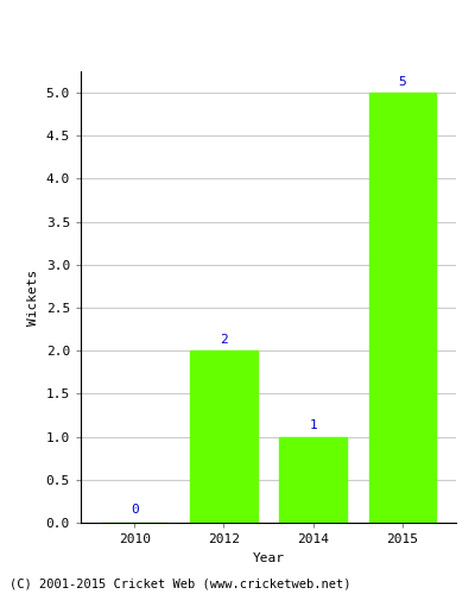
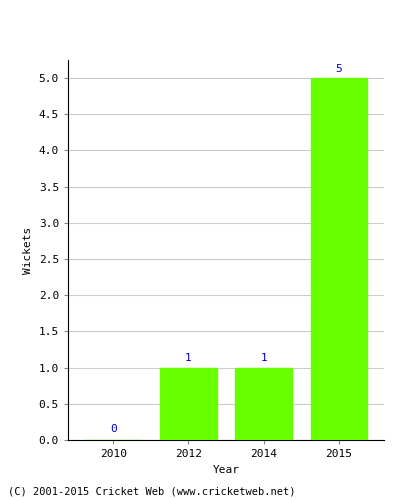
2012: 2 -> 1
